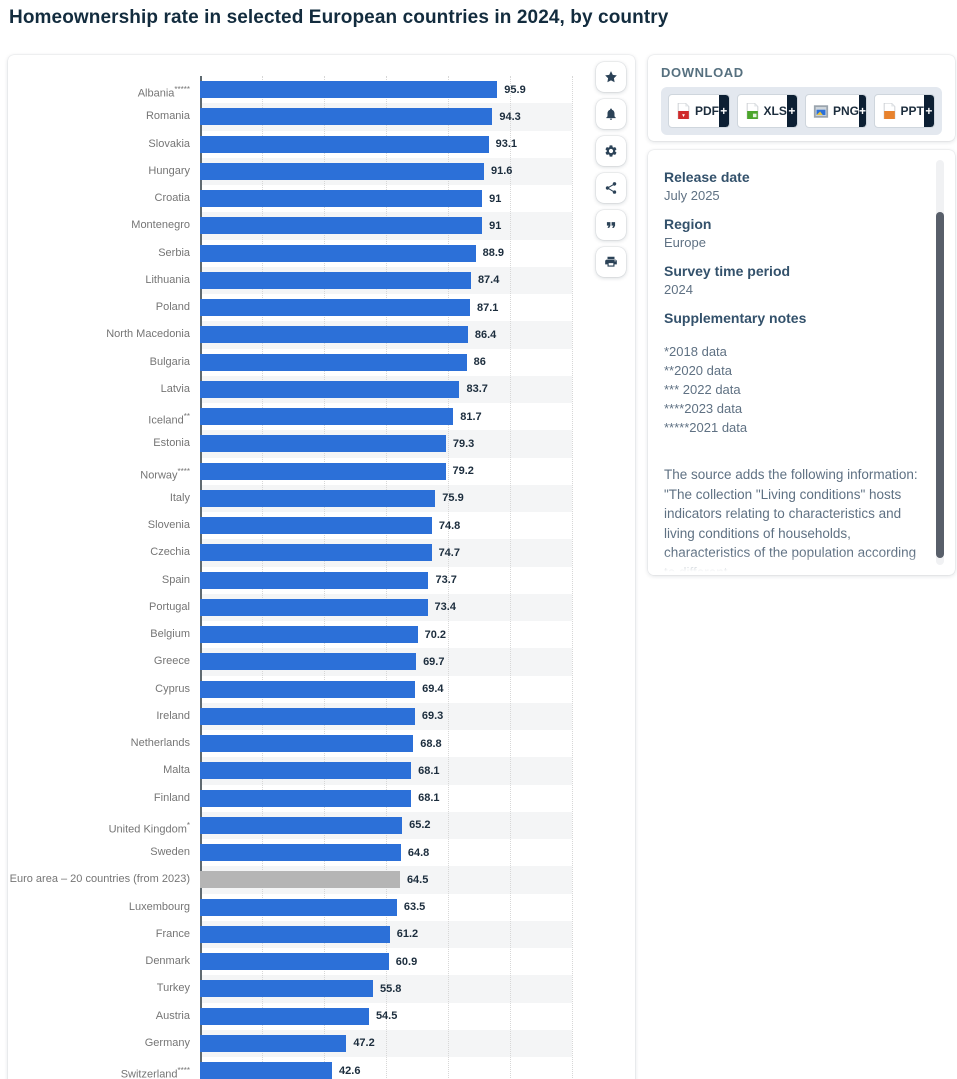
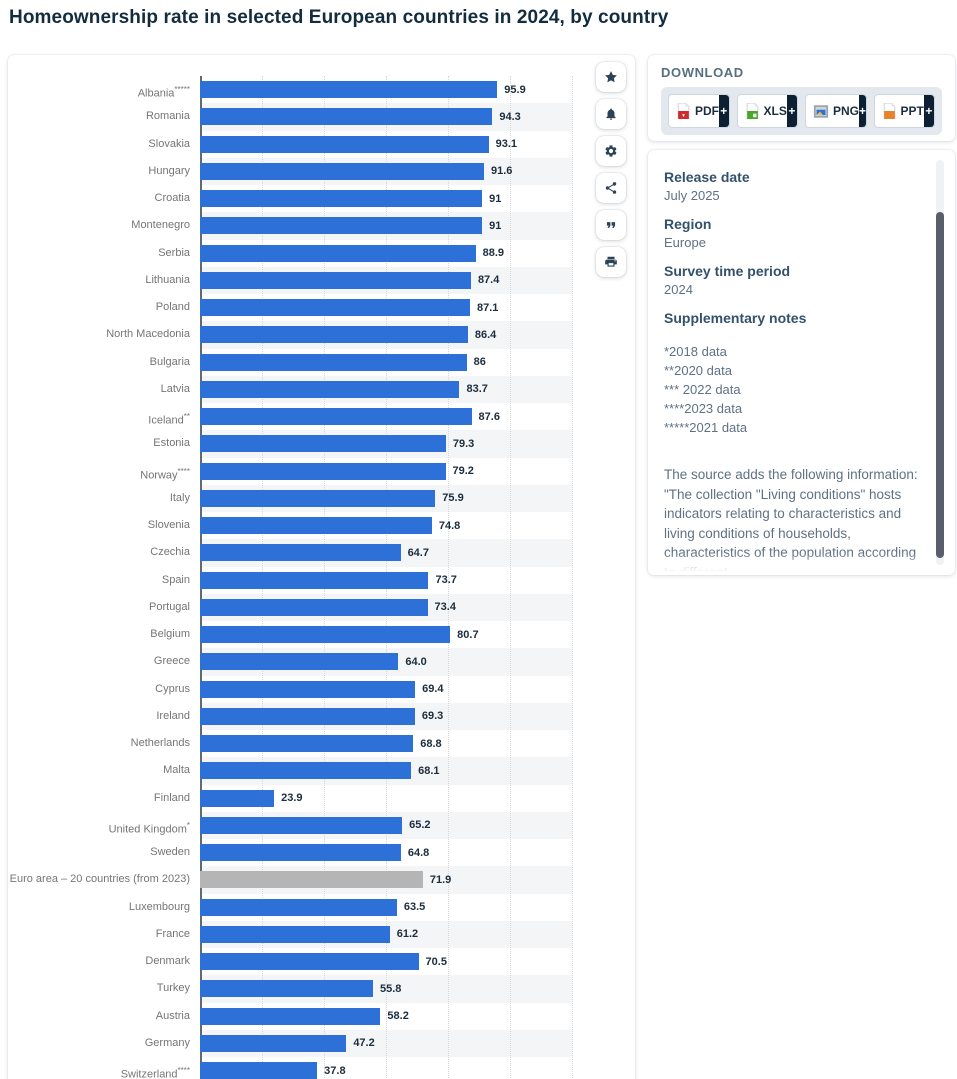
Iceland**: 81.7 -> 87.6
Czechia: 74.7 -> 64.7
Belgium: 70.2 -> 80.7
Greece: 69.7 -> 64.0
Finland: 68.1 -> 23.9
Euro area – 20 countries (from 2023): 64.5 -> 71.9
Denmark: 60.9 -> 70.5
Austria: 54.5 -> 58.2
Switzerland****: 42.6 -> 37.8
